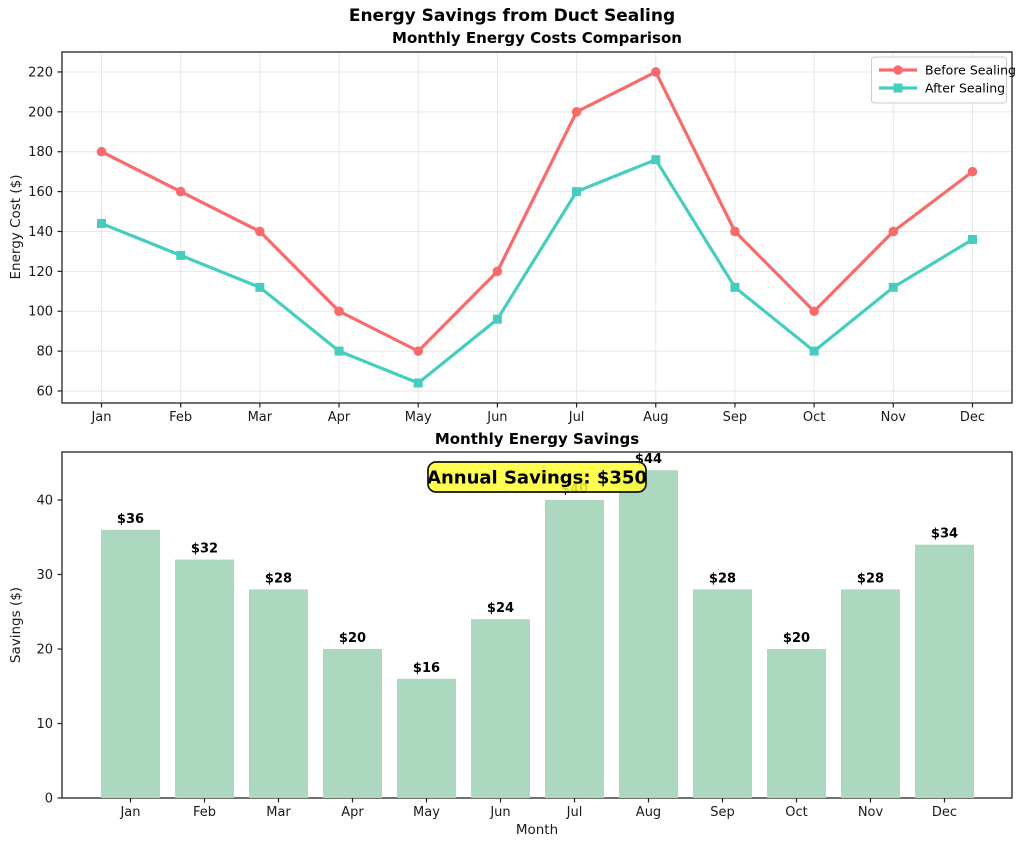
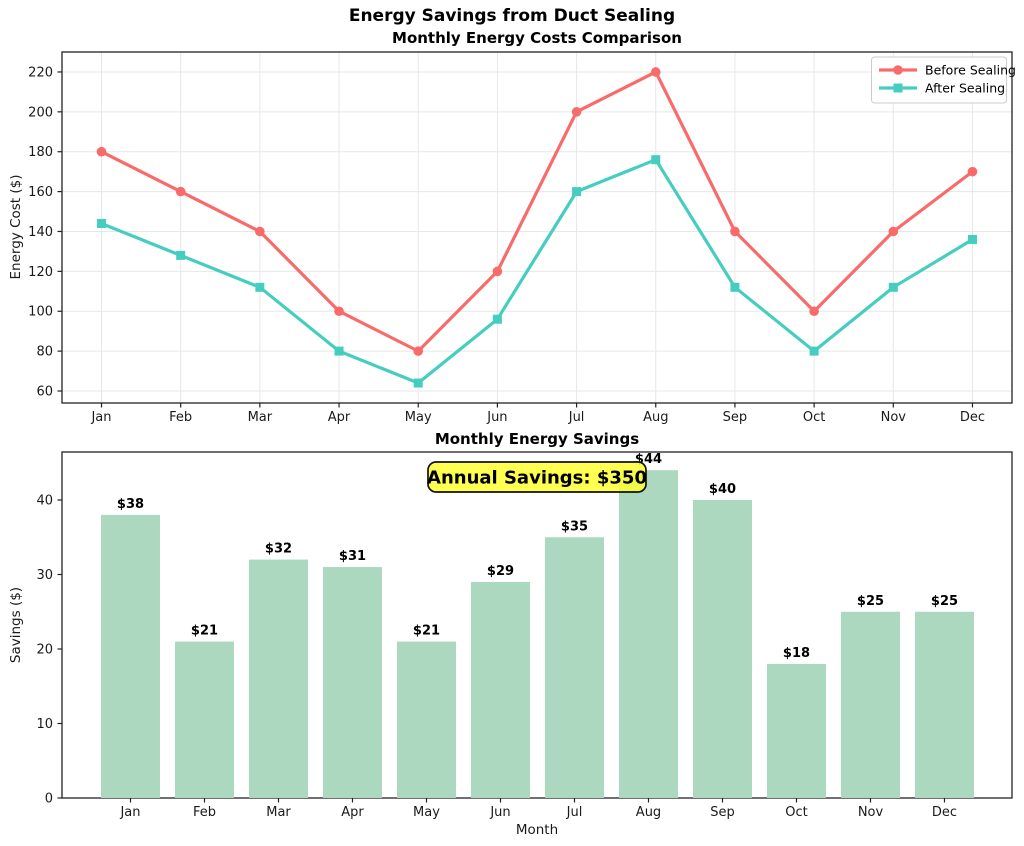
Monthly Energy Savings/Jan: $36 -> $38
Monthly Energy Savings/Feb: $32 -> $21
Monthly Energy Savings/Mar: $28 -> $32
Monthly Energy Savings/Apr: $20 -> $31
Monthly Energy Savings/May: $16 -> $21
Monthly Energy Savings/Jun: $24 -> $29
Monthly Energy Savings/Jul: $40 -> $35
Monthly Energy Savings/Sep: $28 -> $40
Monthly Energy Savings/Oct: $20 -> $18
Monthly Energy Savings/Nov: $28 -> $25
Monthly Energy Savings/Dec: $34 -> $25
